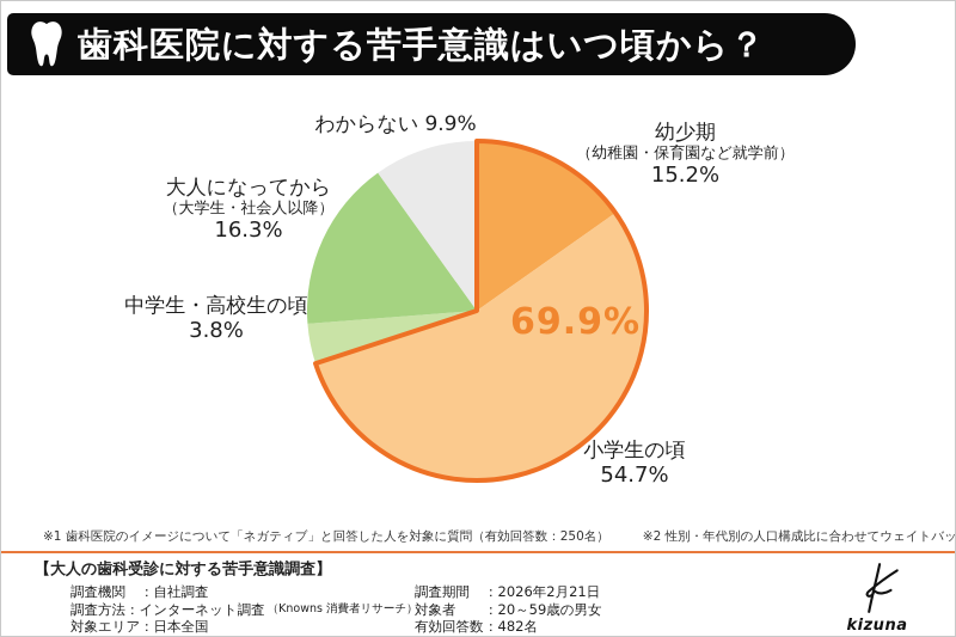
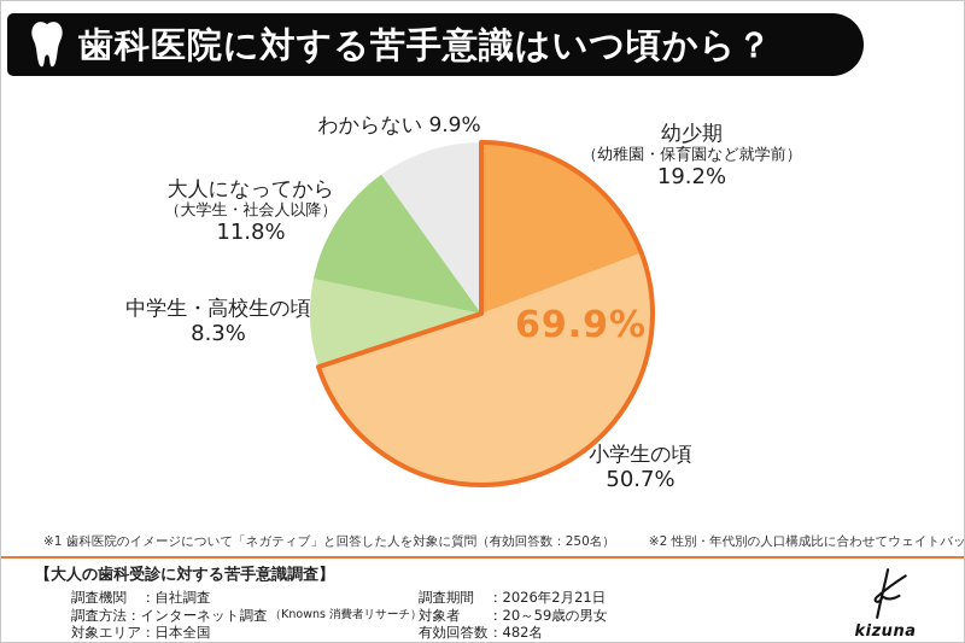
幼少期: 15.2% -> 19.2%
小学生の頃: 54.7% -> 50.7%
中学生・高校生の頃: 3.8% -> 8.3%
大人になってから: 16.3% -> 11.8%
